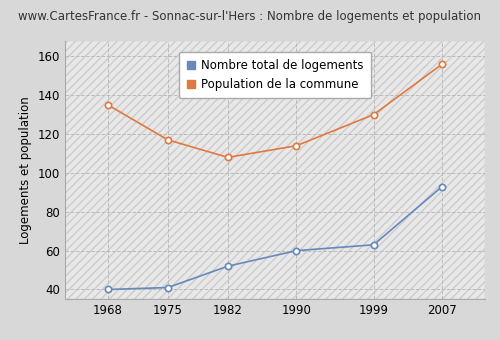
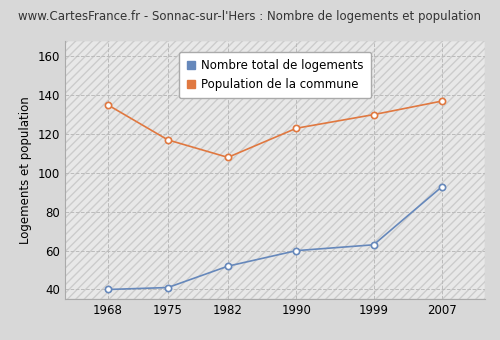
Population de la commune/1990: 114 -> 123
Population de la commune/2007: 156 -> 137
